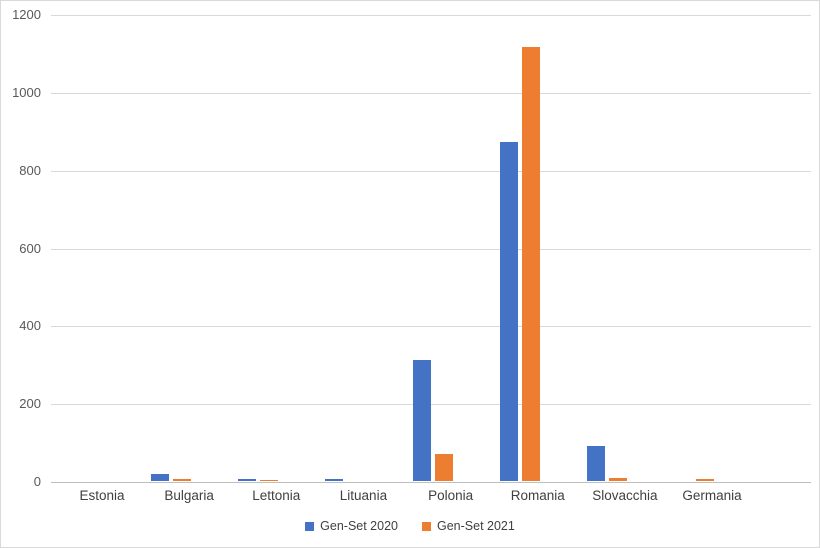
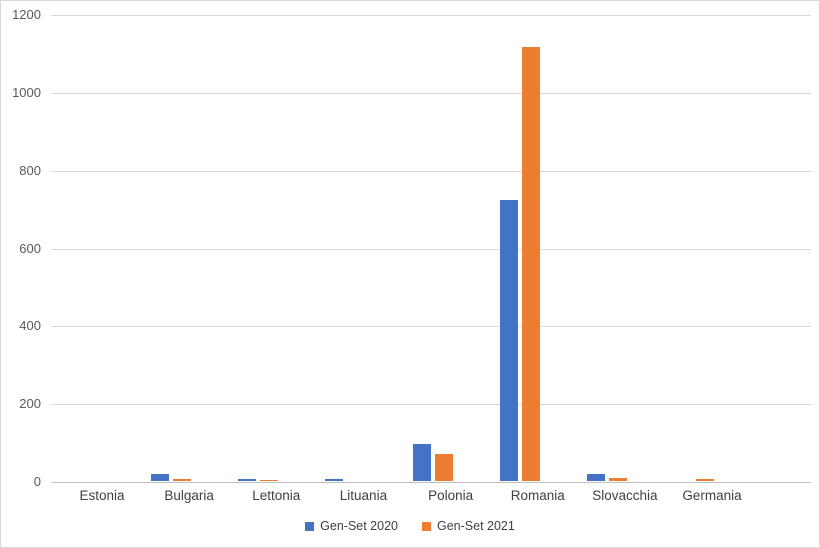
Gen-Set 2020/Polonia: 310 -> 100
Gen-Set 2020/Romania: 870 -> 720
Gen-Set 2020/Slovacchia: 90 -> 20
